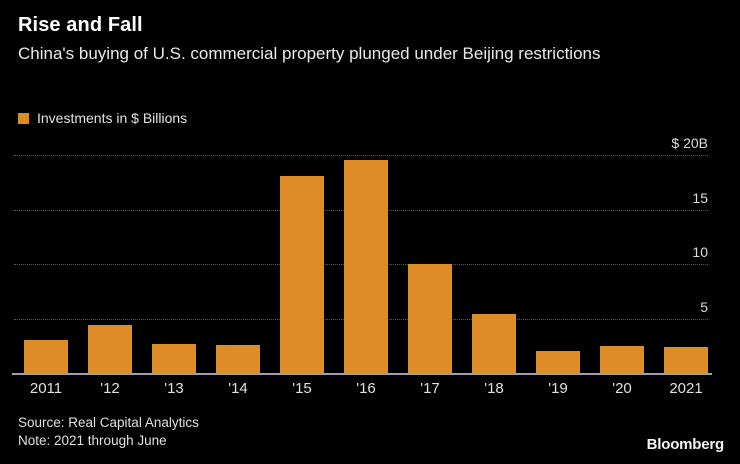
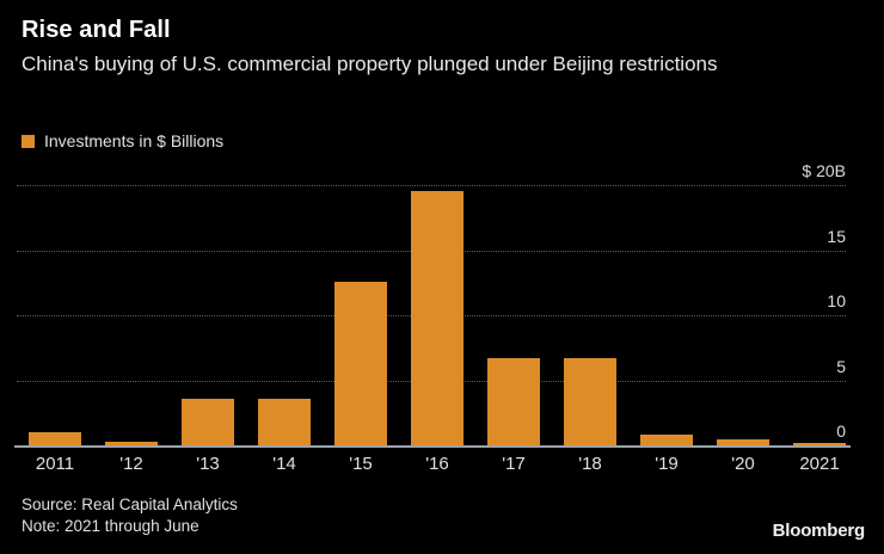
2011: 3.0 -> 1.0
'12: 4.4 -> 0.3
'13: 2.7 -> 3.6
'14: 2.6 -> 3.6
'15: 18.1 -> 12.6
'17: 10.0 -> 6.7
'18: 5.4 -> 6.7
'19: 2.0 -> 0.8
'20: 2.5 -> 0.5
2021: 2.4 -> 0.1
